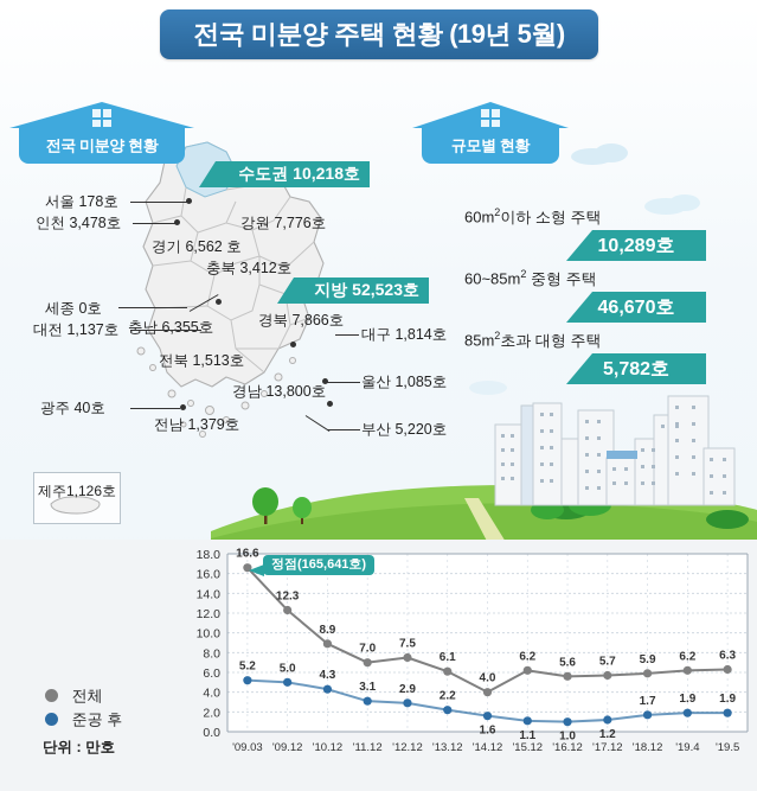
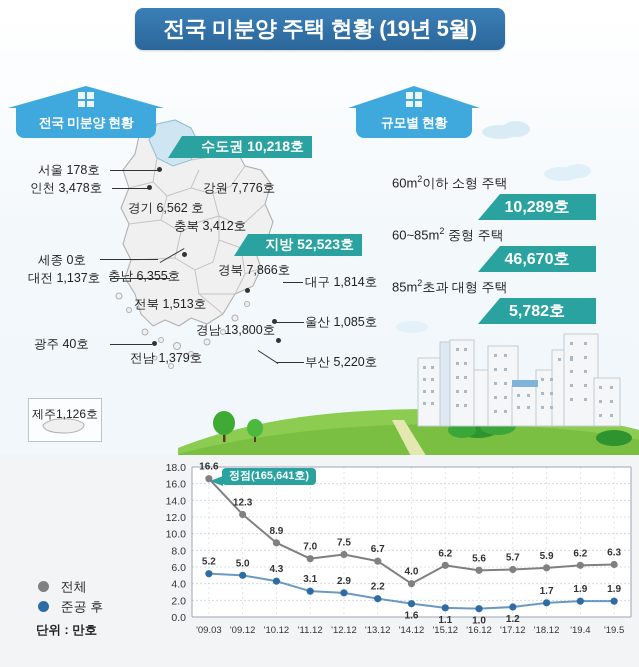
전체/'13.12: 6.1 -> 6.7
